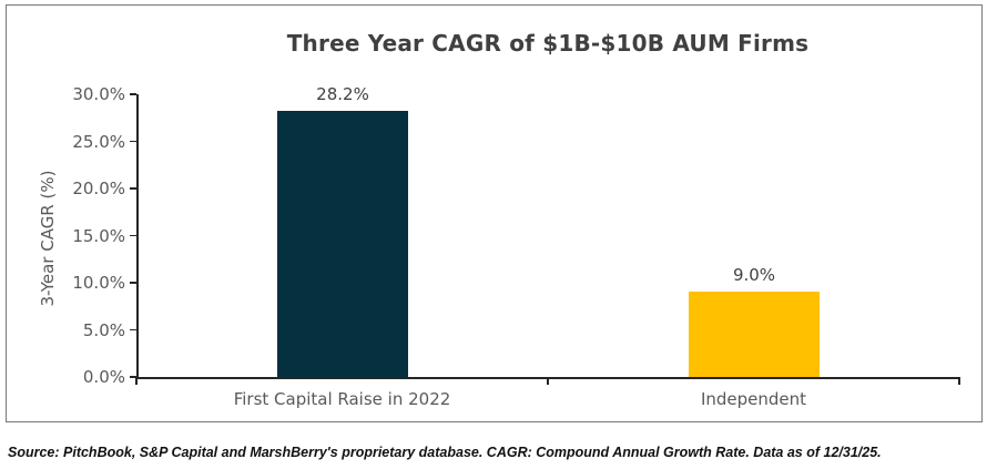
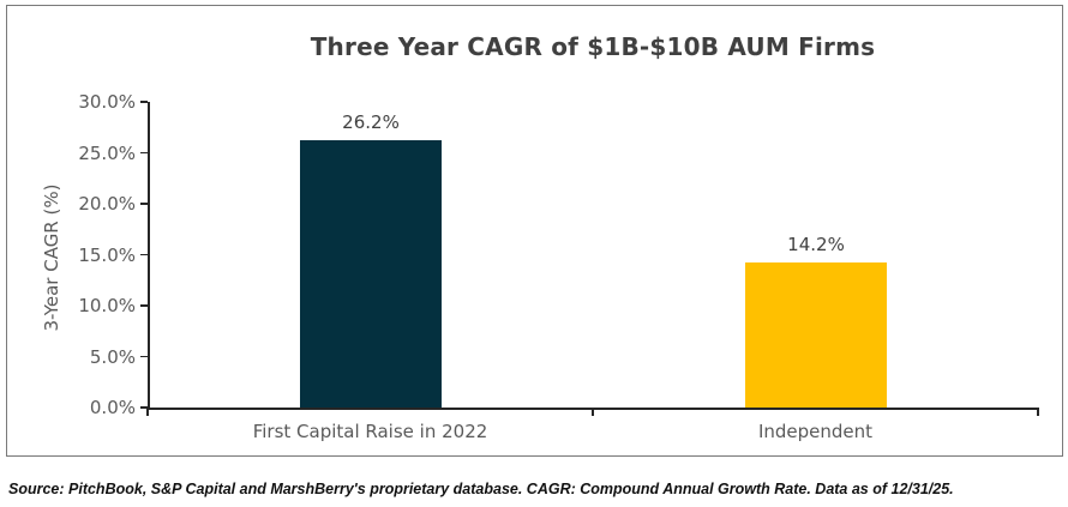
First Capital Raise in 2022: 28.2% -> 26.2%
Independent: 9.0% -> 14.2%
